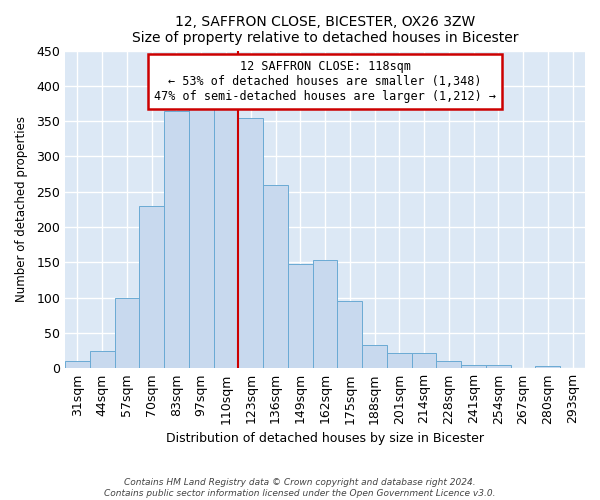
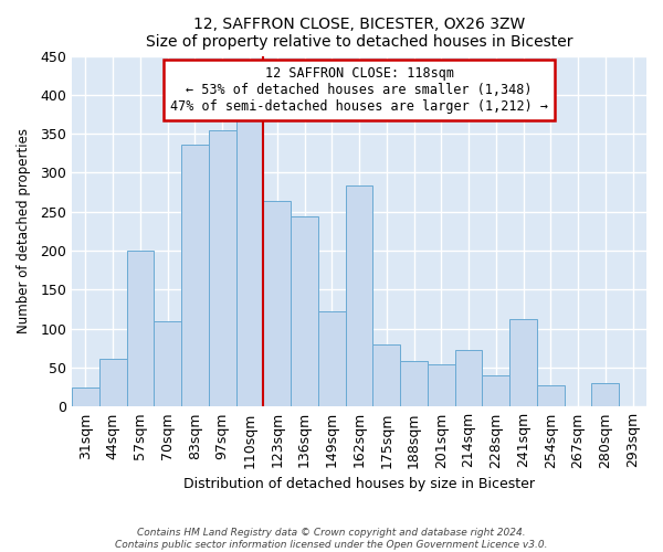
31sqm: 10 -> 24
44sqm: 25 -> 62
57sqm: 100 -> 200
70sqm: 230 -> 110
83sqm: 365 -> 336
97sqm: 370 -> 354
123sqm: 355 -> 264
136sqm: 260 -> 244
149sqm: 147 -> 122
162sqm: 153 -> 284
175sqm: 95 -> 80
188sqm: 33 -> 58
201sqm: 22 -> 54
214sqm: 22 -> 72
228sqm: 10 -> 40
241sqm: 5 -> 112
254sqm: 4 -> 28
280sqm: 3 -> 30
